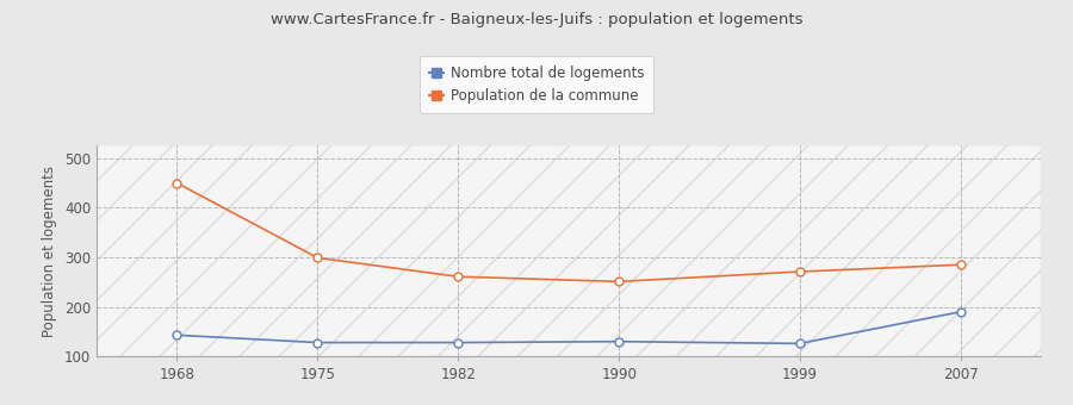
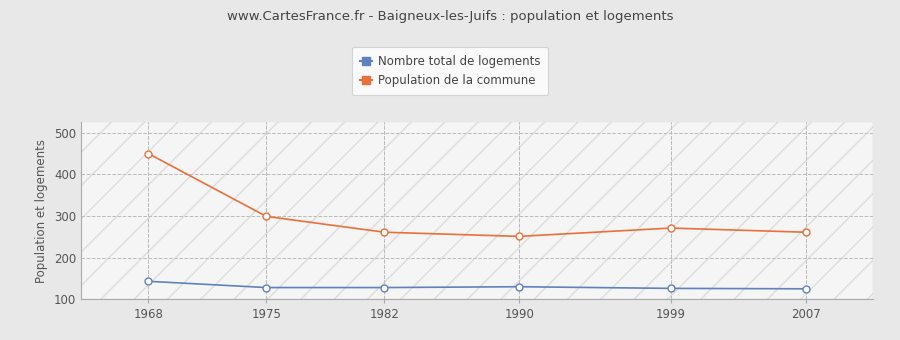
Nombre total de logements/2007: 190 -> 125
Population de la commune/2007: 285 -> 261
